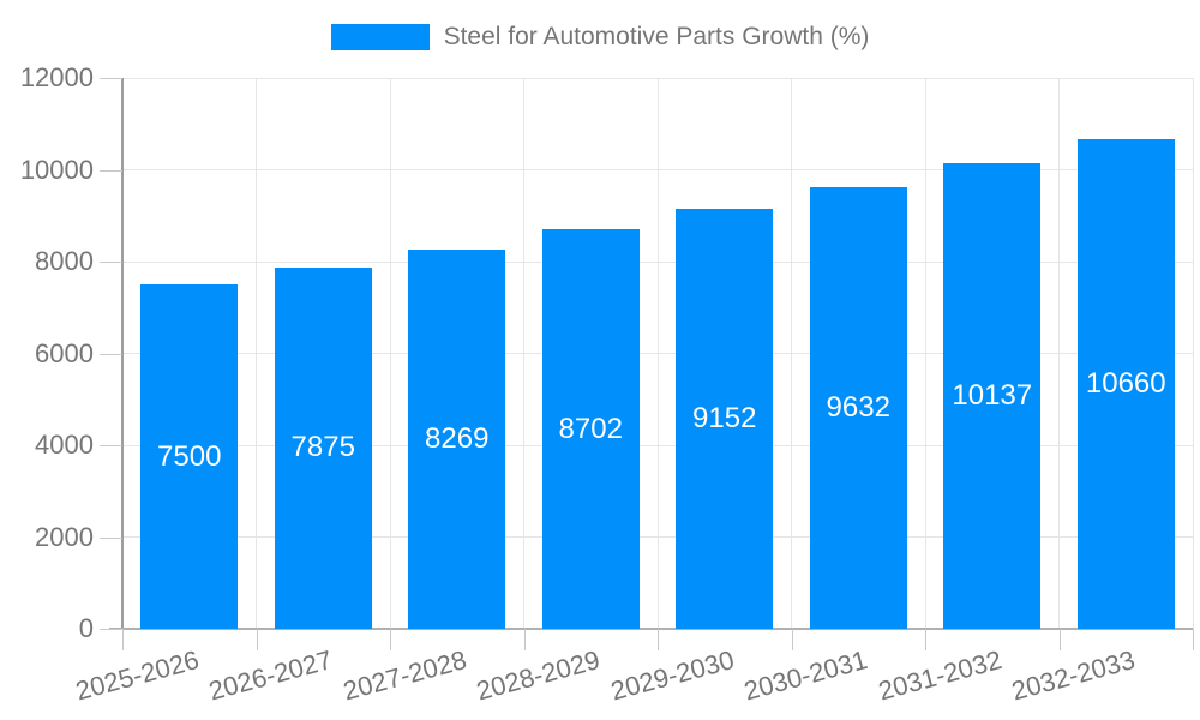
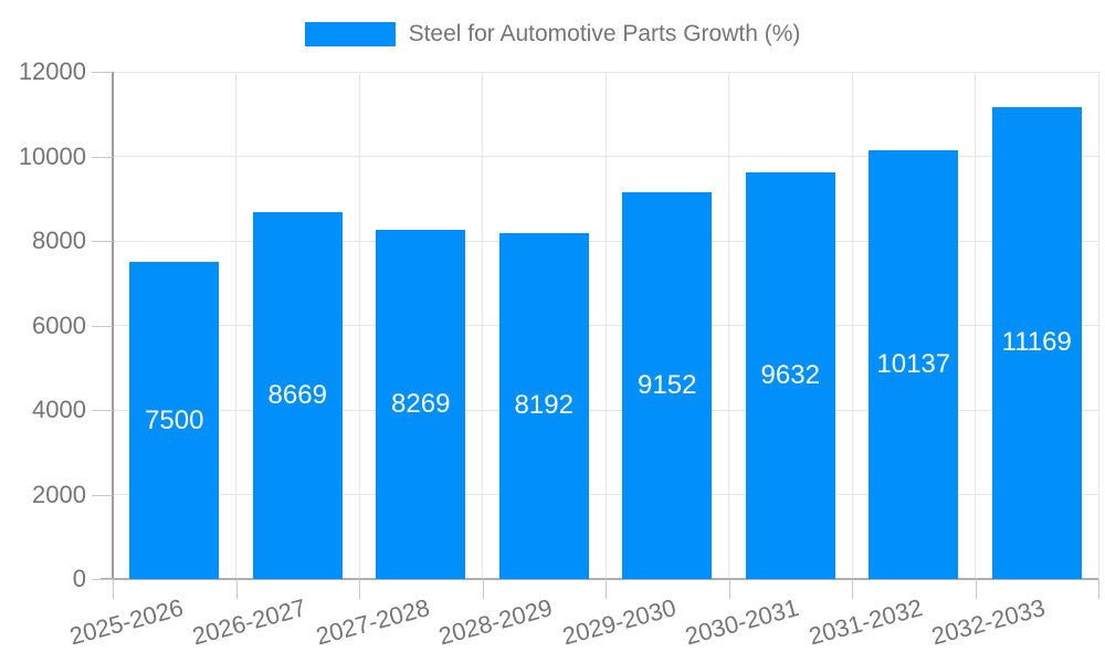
2026-2027: 7875 -> 8669
2028-2029: 8702 -> 8192
2032-2033: 10660 -> 11169
